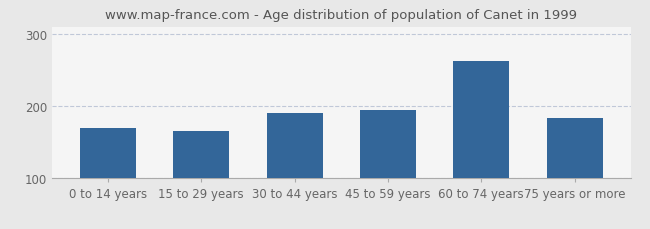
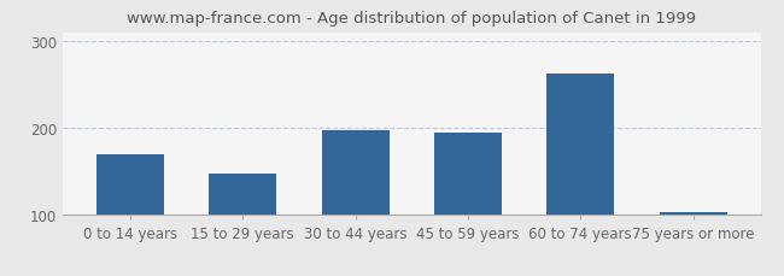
15 to 29 years: 166 -> 148
30 to 44 years: 190 -> 197
75 years or more: 184 -> 103
